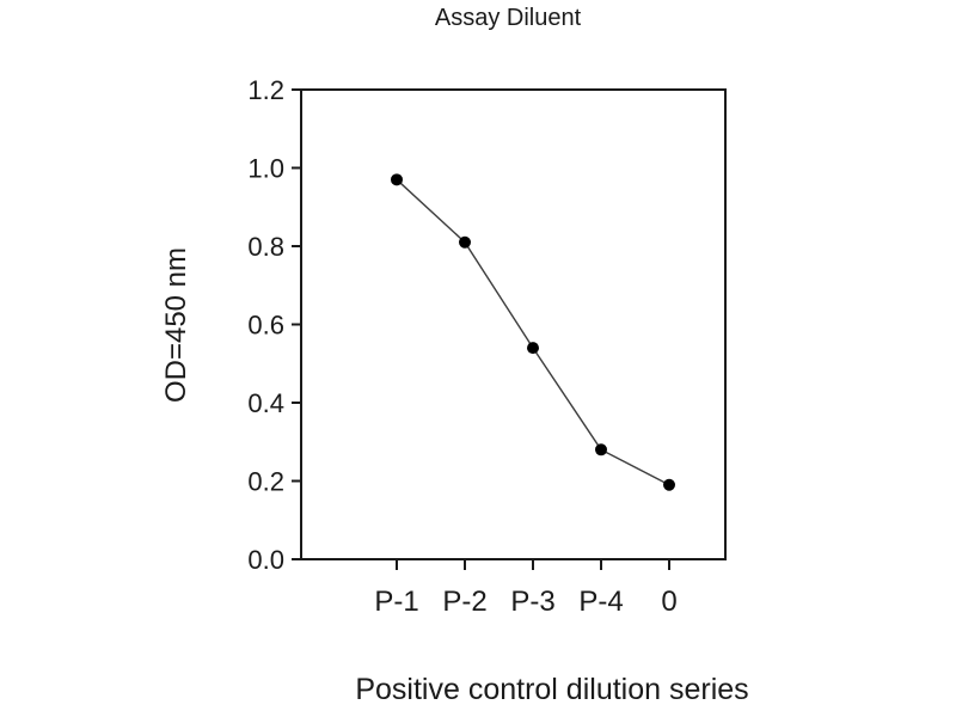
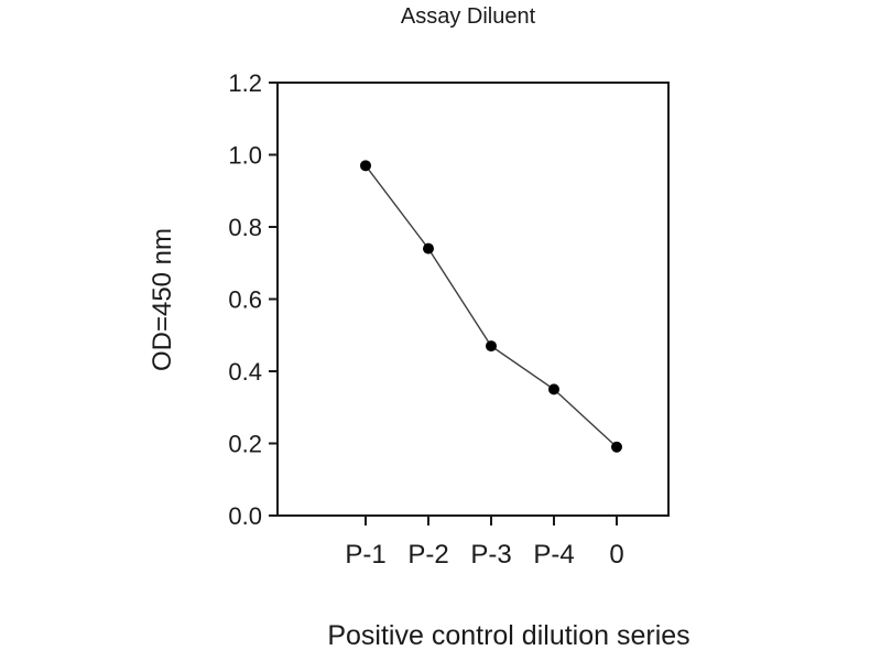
P-2: 0.81 -> 0.74
P-3: 0.54 -> 0.47
P-4: 0.28 -> 0.35
